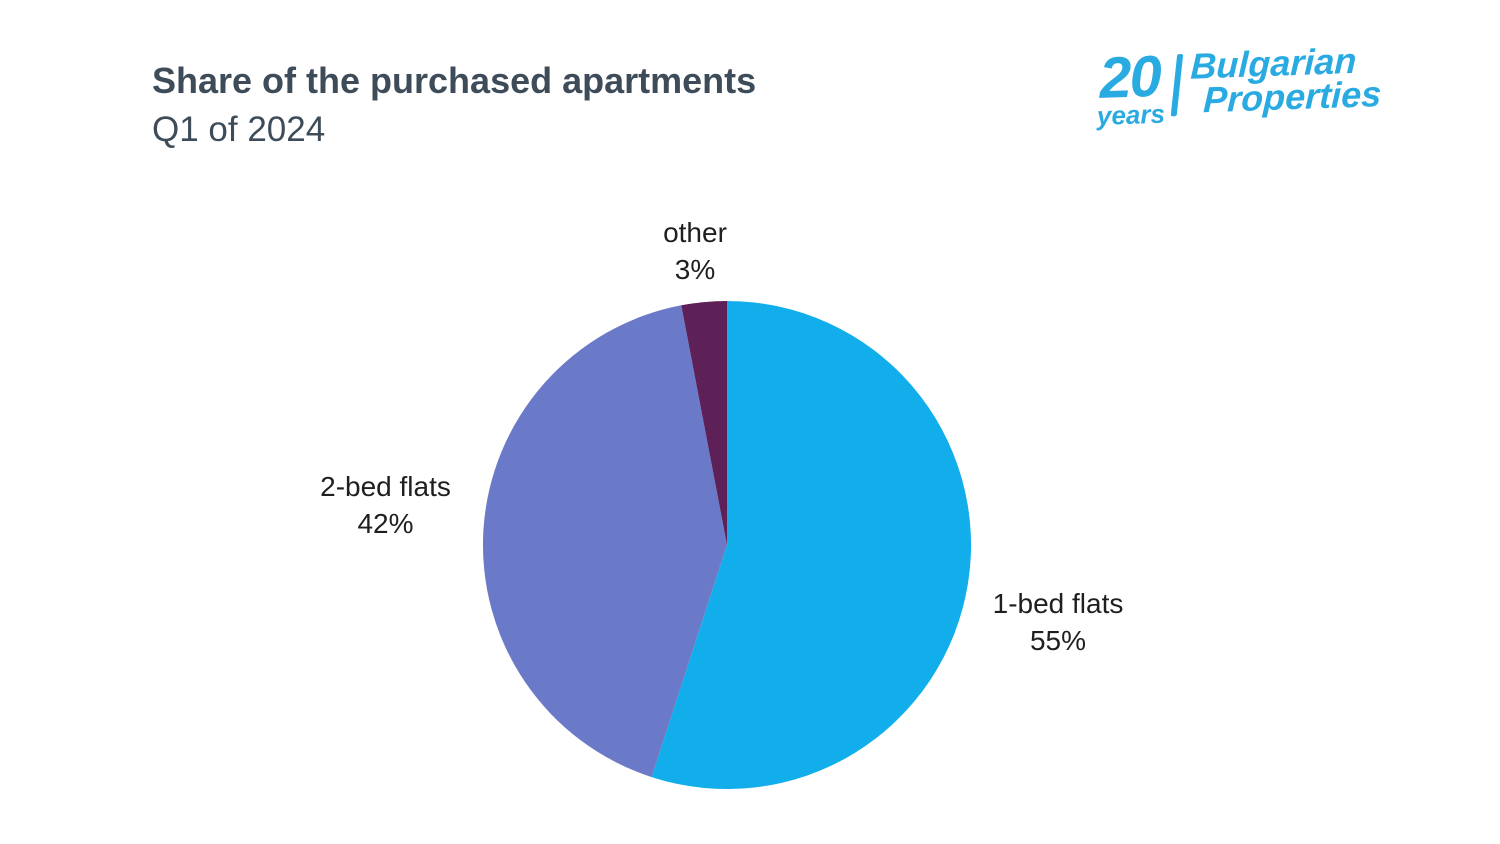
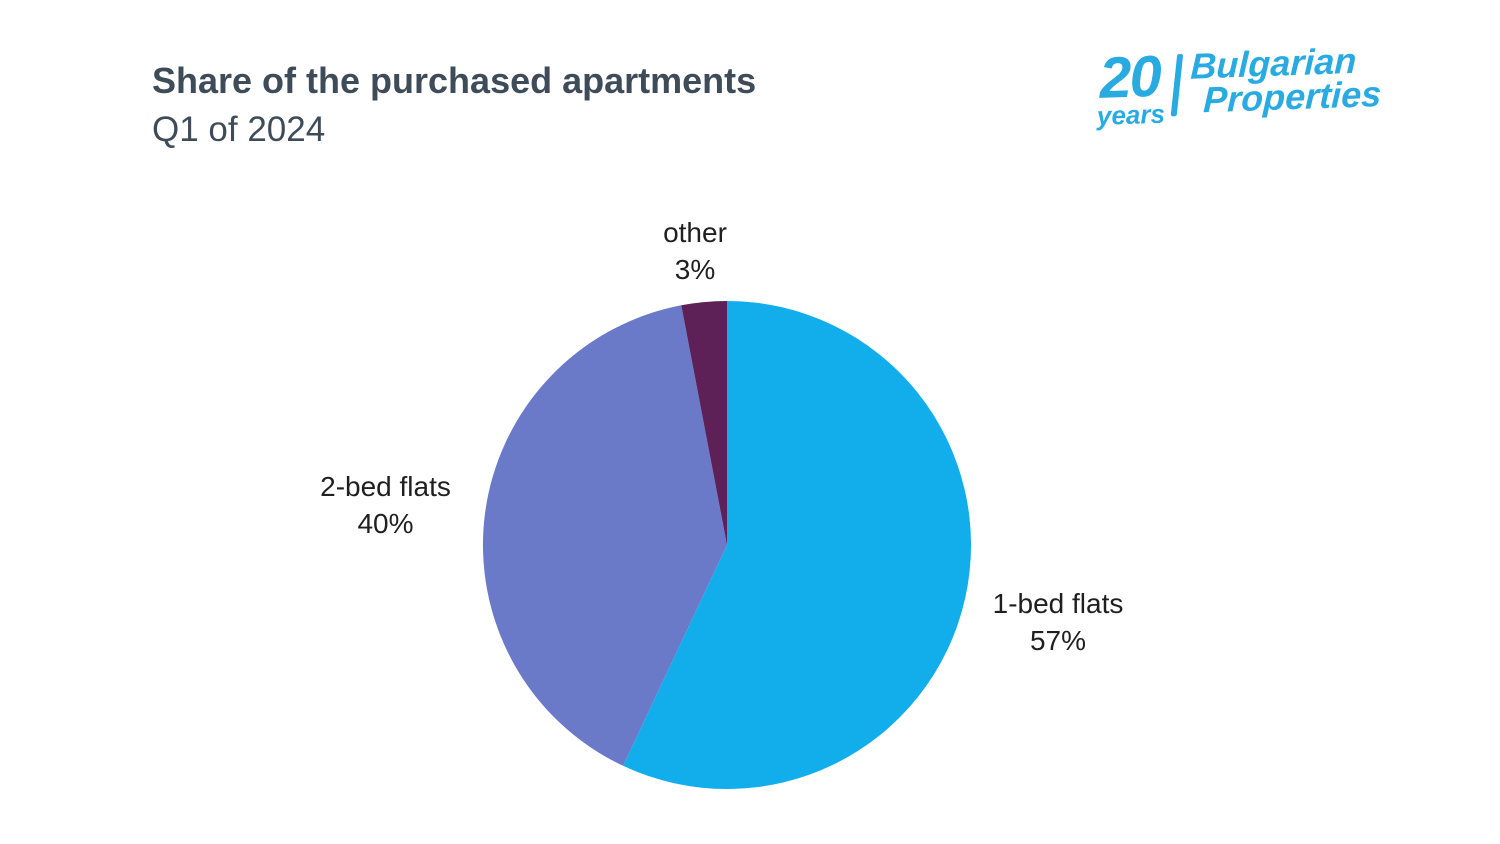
1-bed flats: 55% -> 57%
2-bed flats: 42% -> 40%
